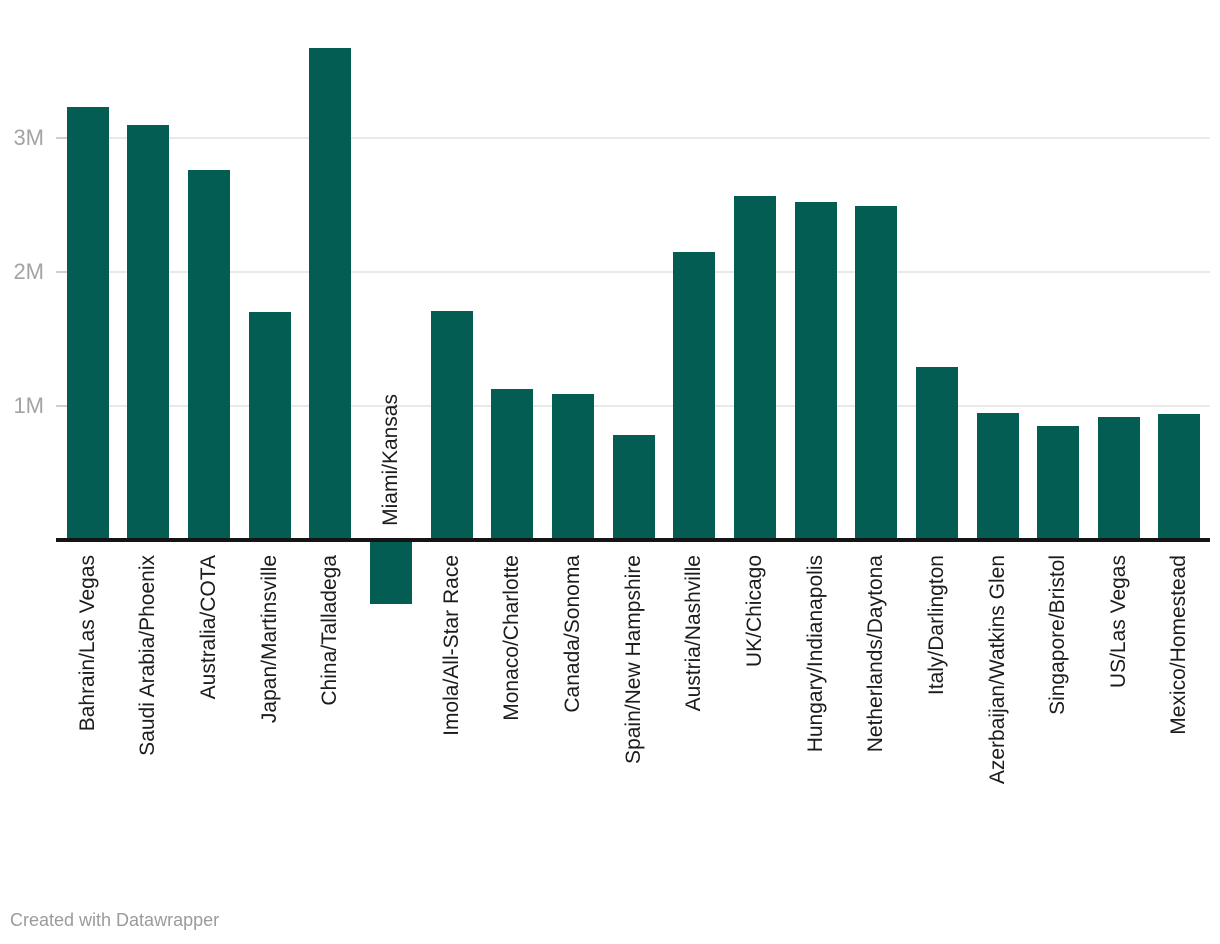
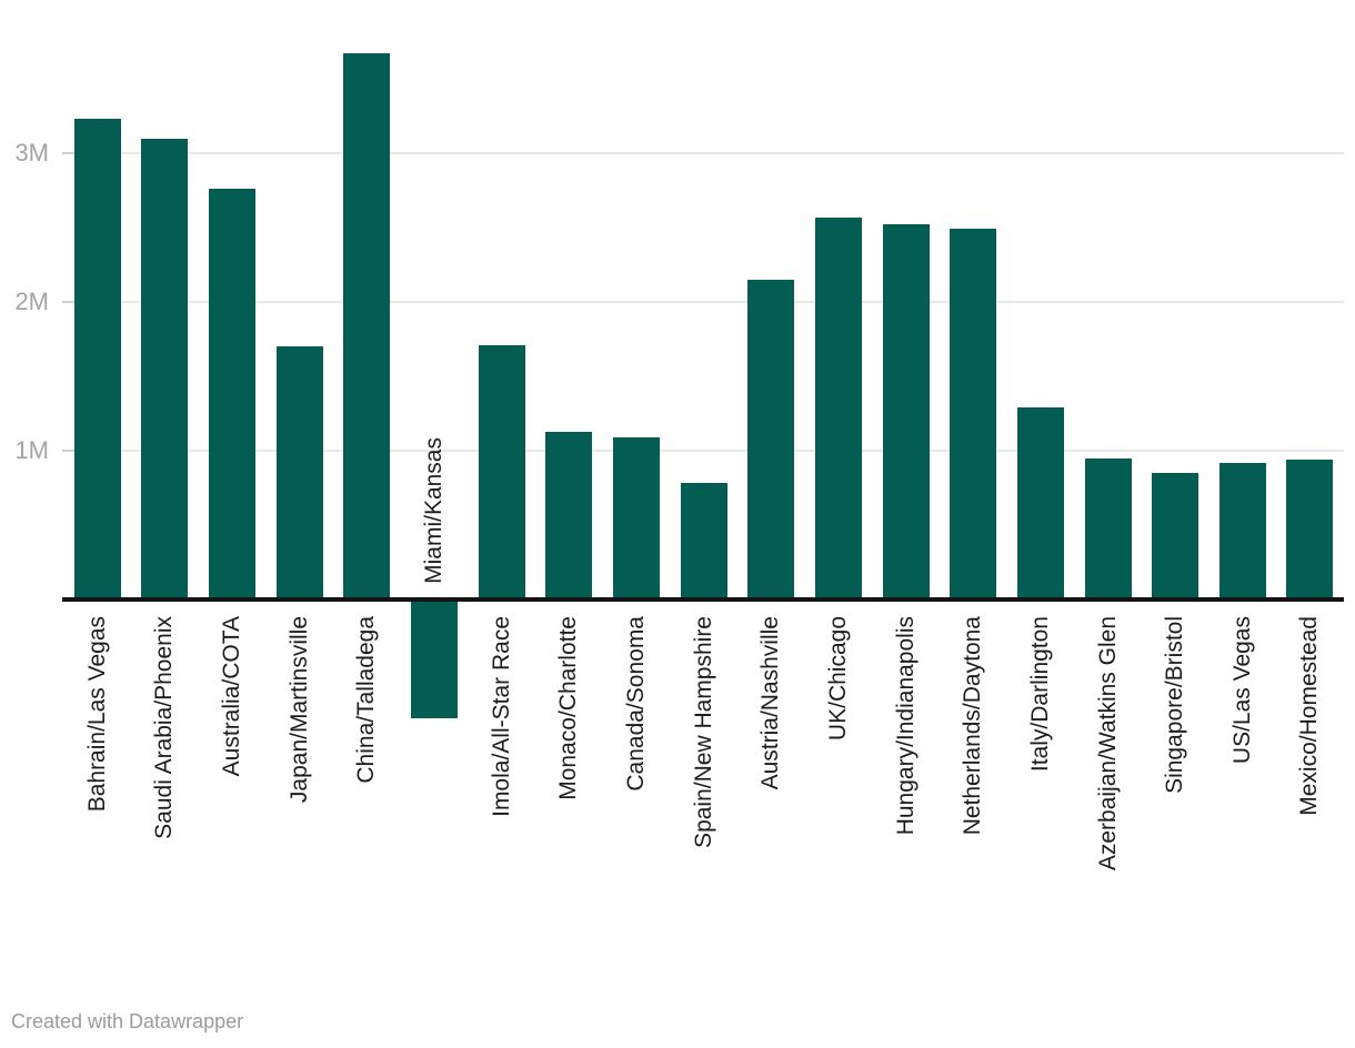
Miami/Kansas: -0.48M -> -0.80M
